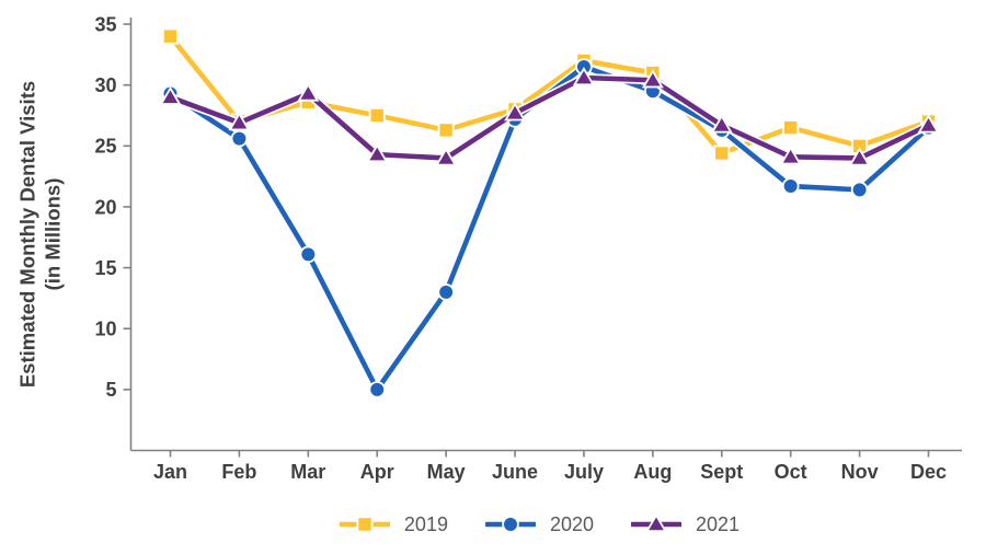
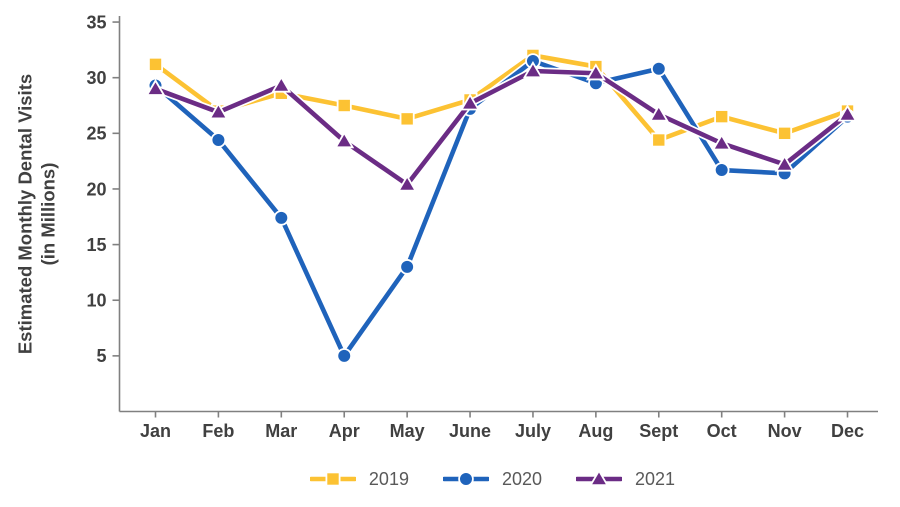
2019/Jan: 34.0 -> 31.2
2020/Feb: 25.6 -> 24.4
2020/Mar: 16.1 -> 17.4
2021/May: 24.0 -> 20.4
2020/Sept: 26.3 -> 30.8
2021/Nov: 24.0 -> 22.2
